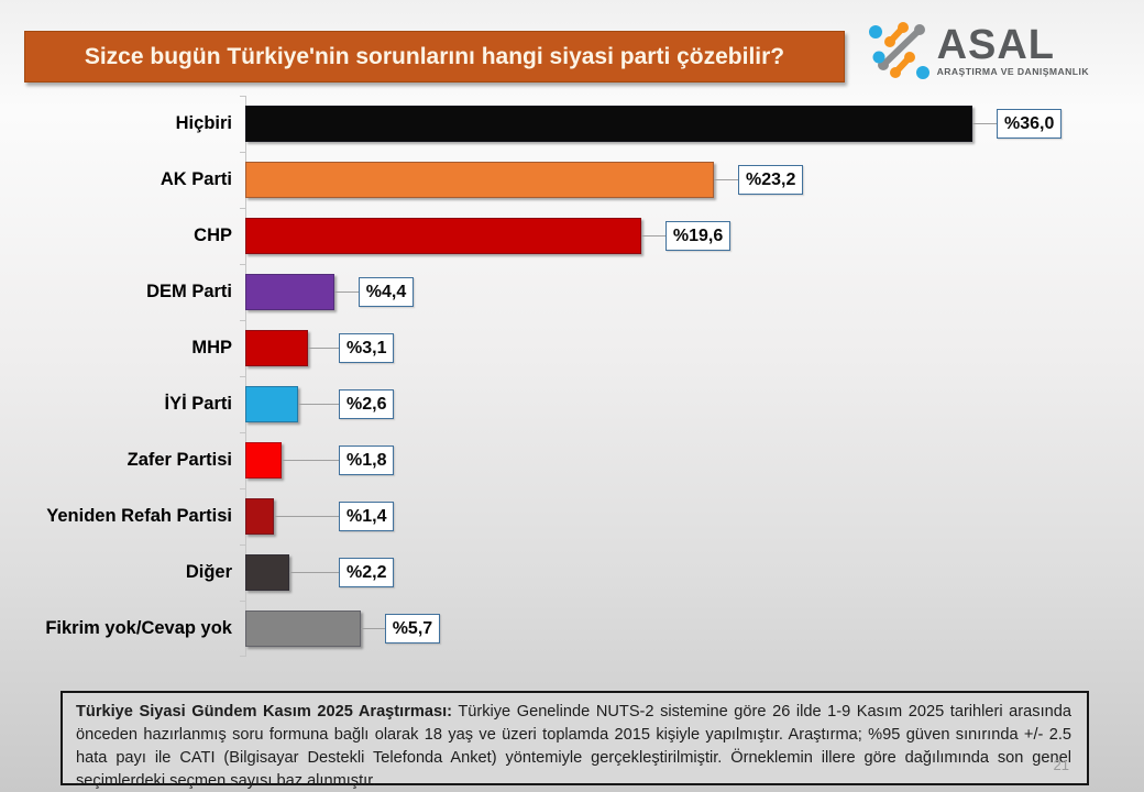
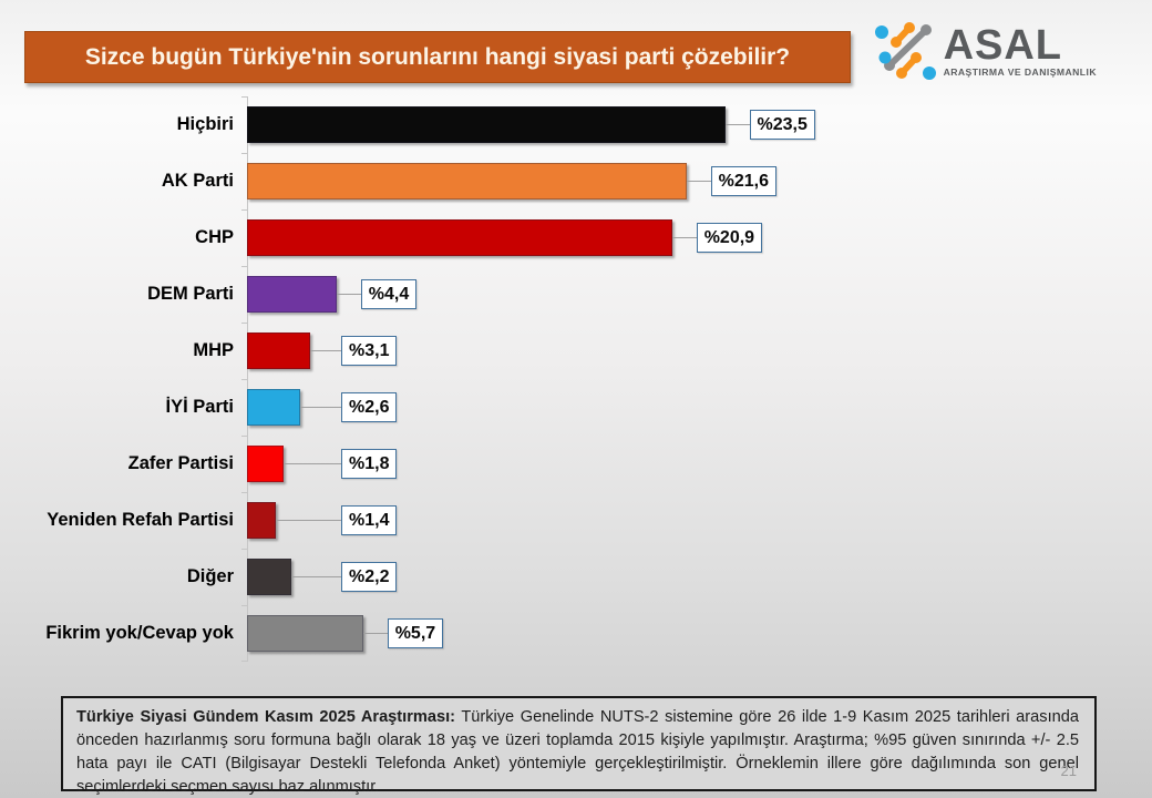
Hiçbiri: 36,0 -> 23,5
AK Parti: 23,2 -> 21,6
CHP: 19,6 -> 20,9
